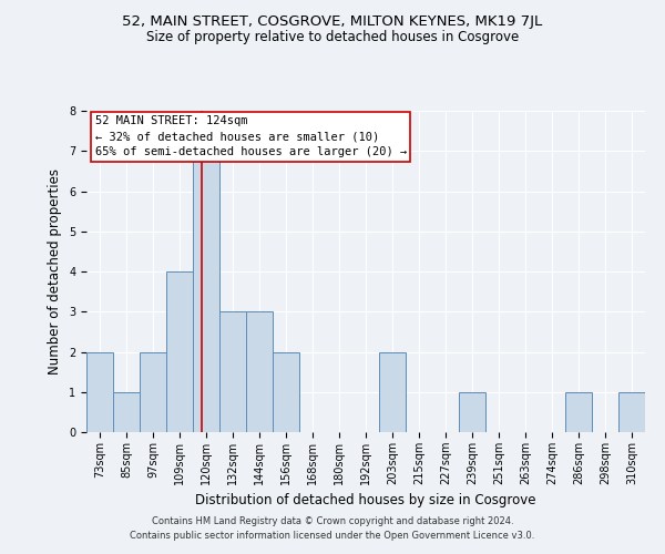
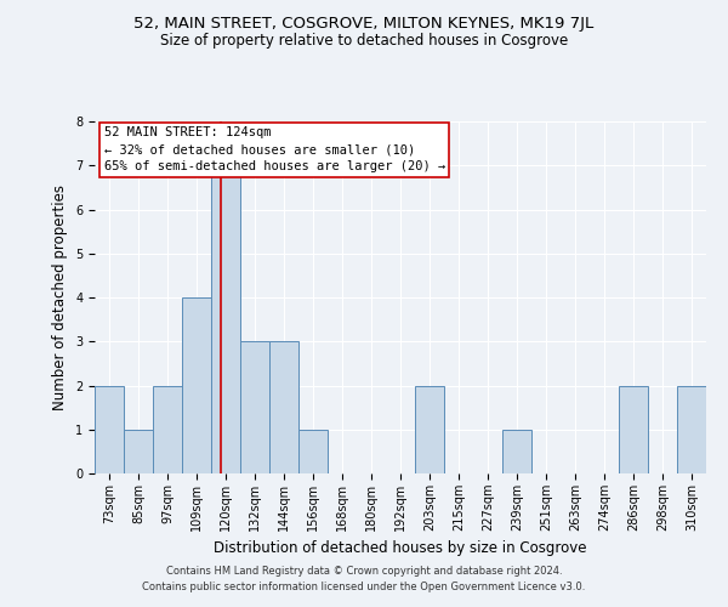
156sqm: 2 -> 1
286sqm: 1 -> 2
310sqm: 1 -> 2
